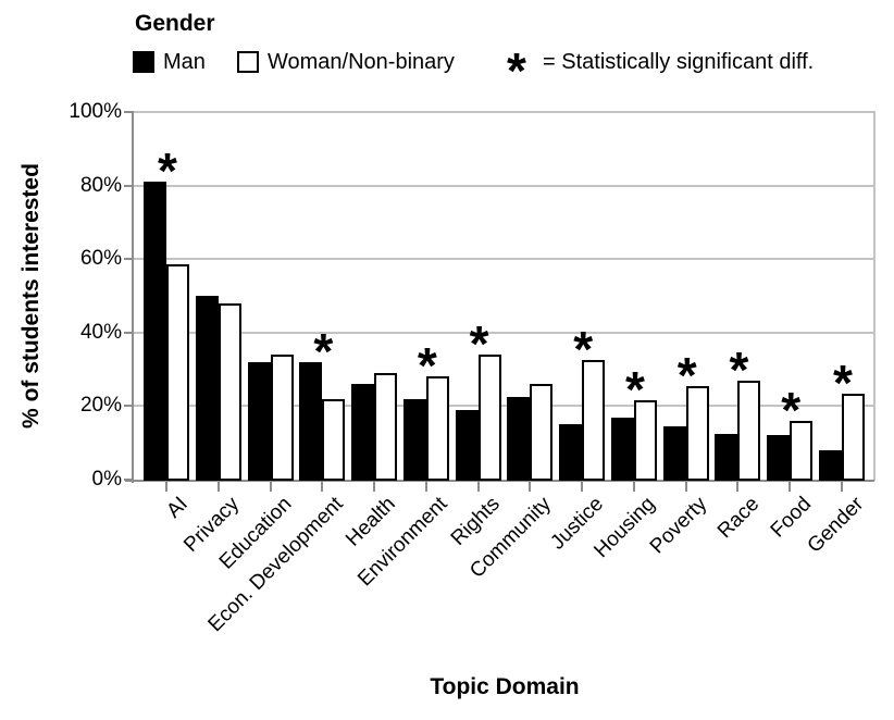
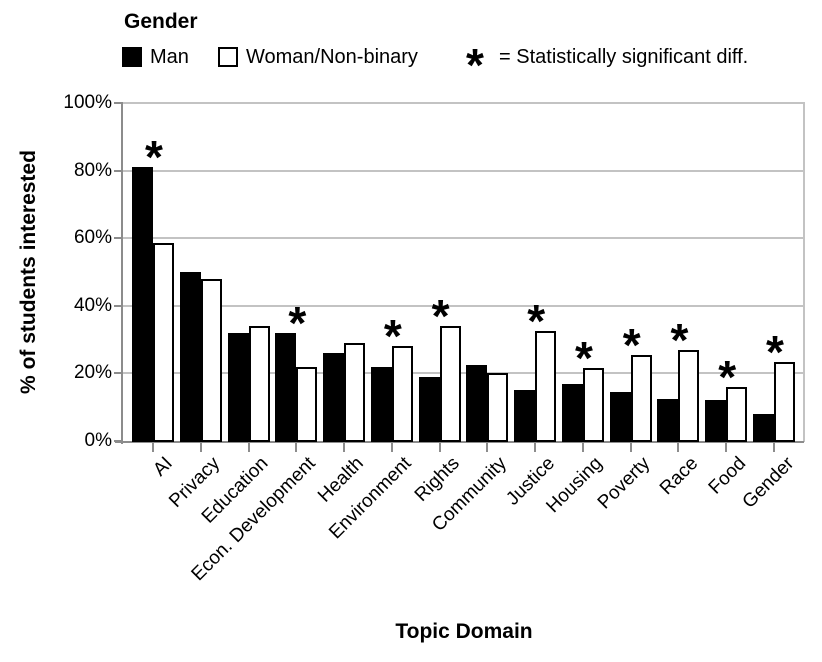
Woman/Non-binary/Community: 26% -> 20%
